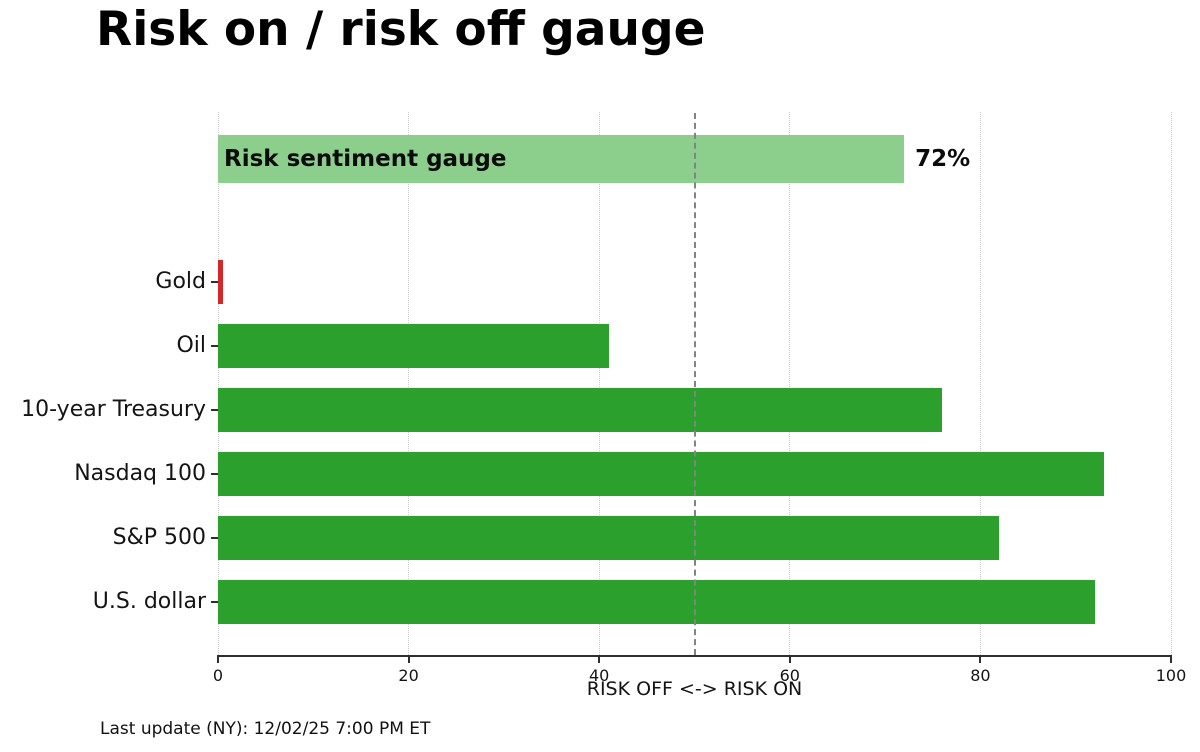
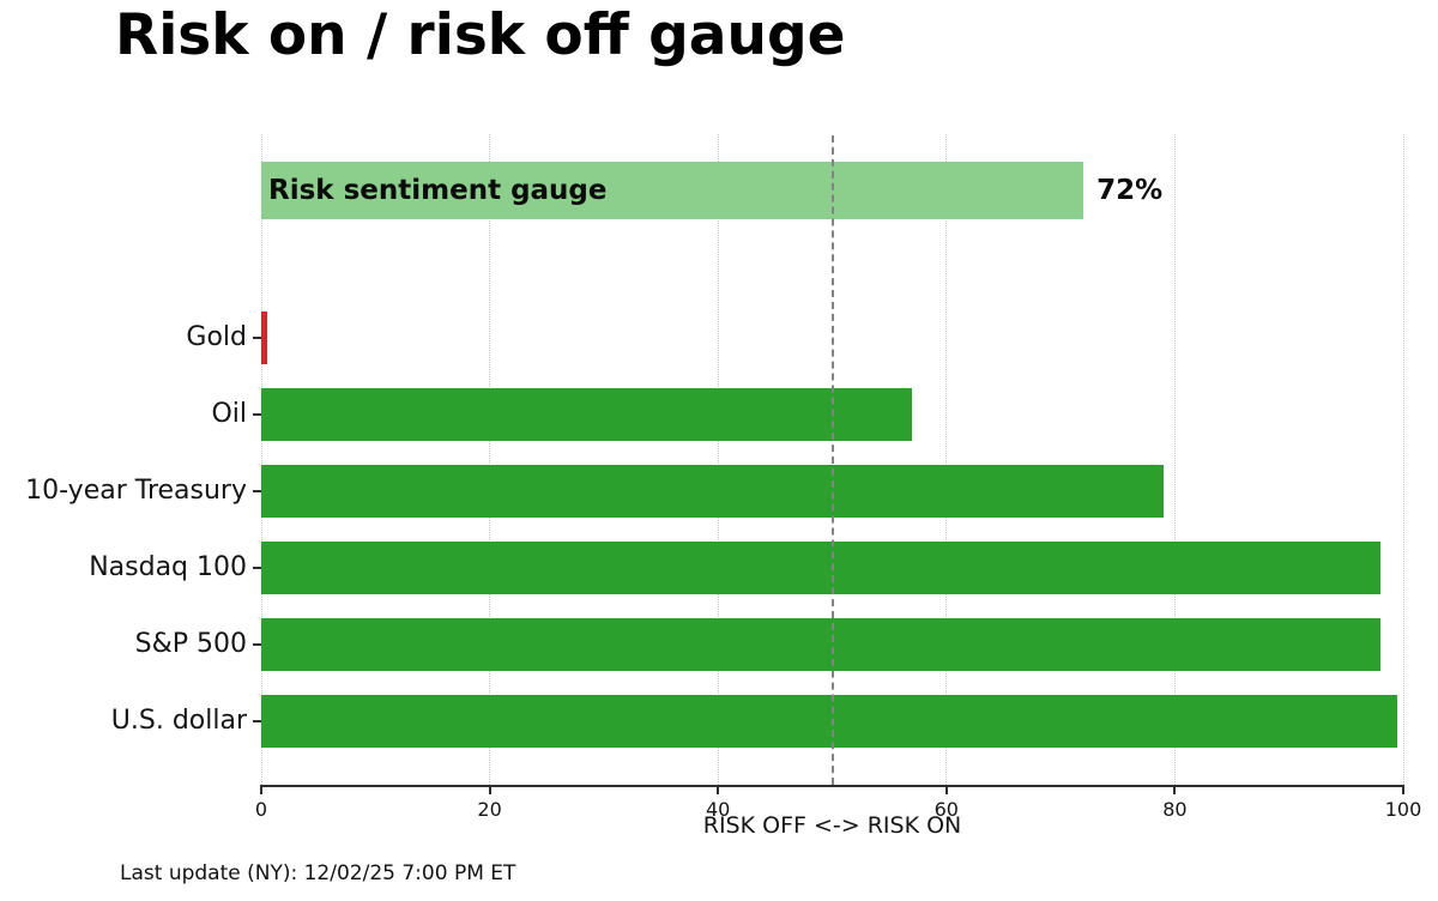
Oil: 41 -> 57
10-year Treasury: 76 -> 79
Nasdaq 100: 93 -> 98
S&P 500: 82 -> 98
U.S. dollar: 92 -> 100
